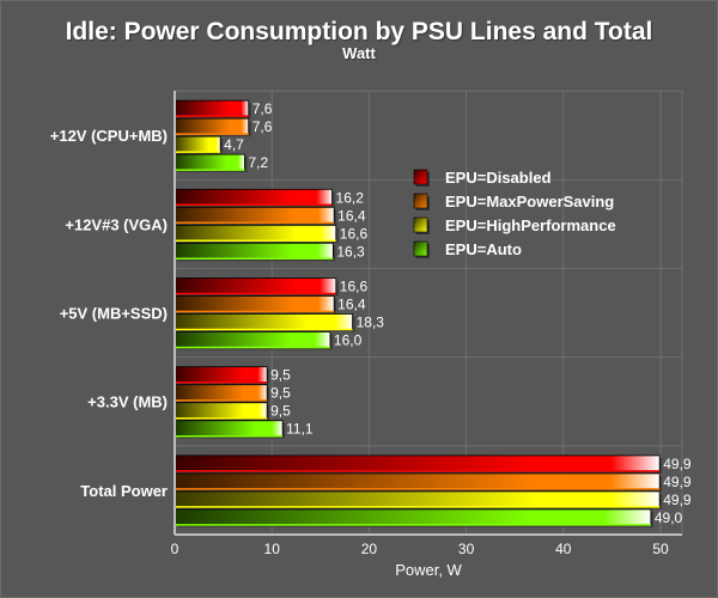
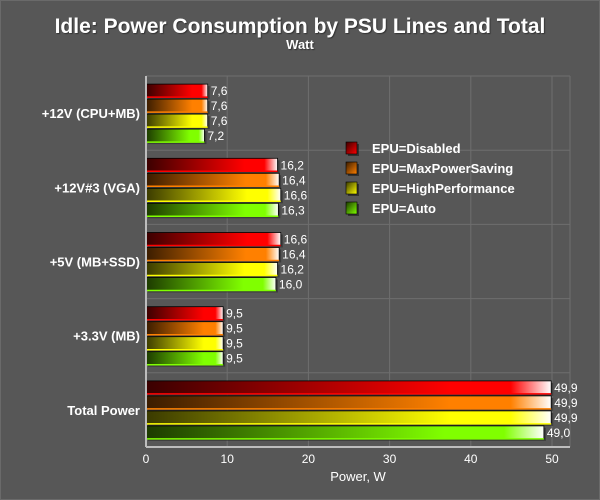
EPU=HighPerformance/+12V (CPU+MB): 4,7 -> 7,6
EPU=HighPerformance/+5V (MB+SSD): 18,3 -> 16,2
EPU=Auto/+3.3V (MB): 11,1 -> 9,5
